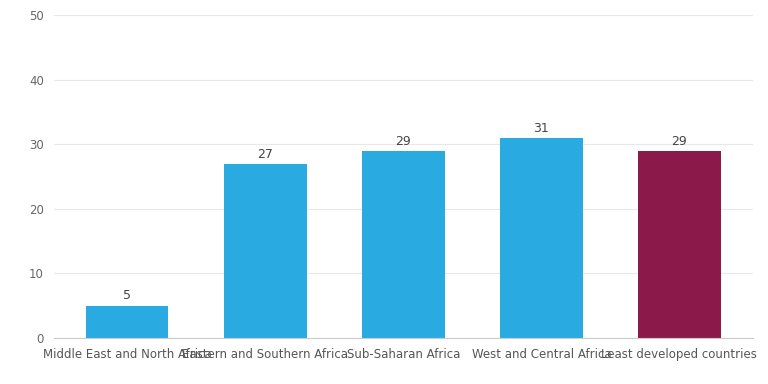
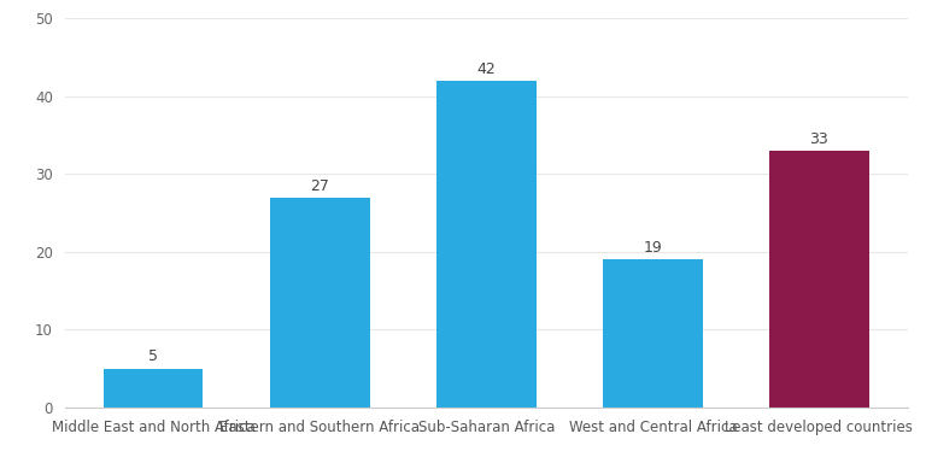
Sub-Saharan Africa: 29 -> 42
West and Central Africa: 31 -> 19
Least developed countries: 29 -> 33
